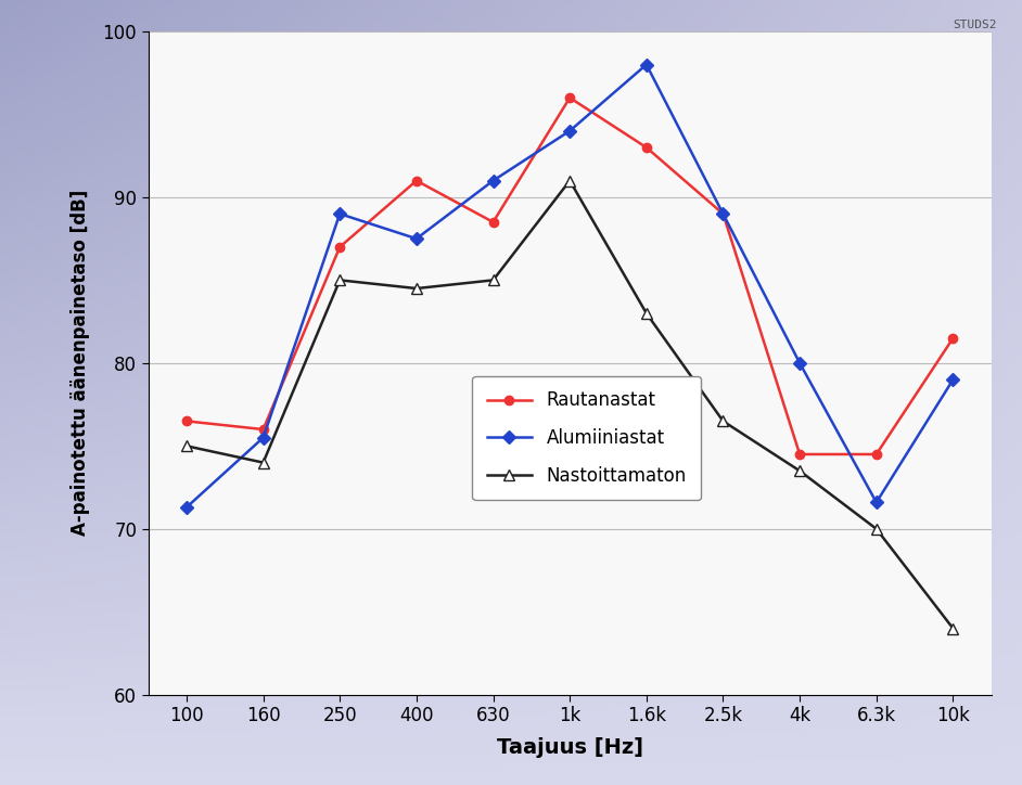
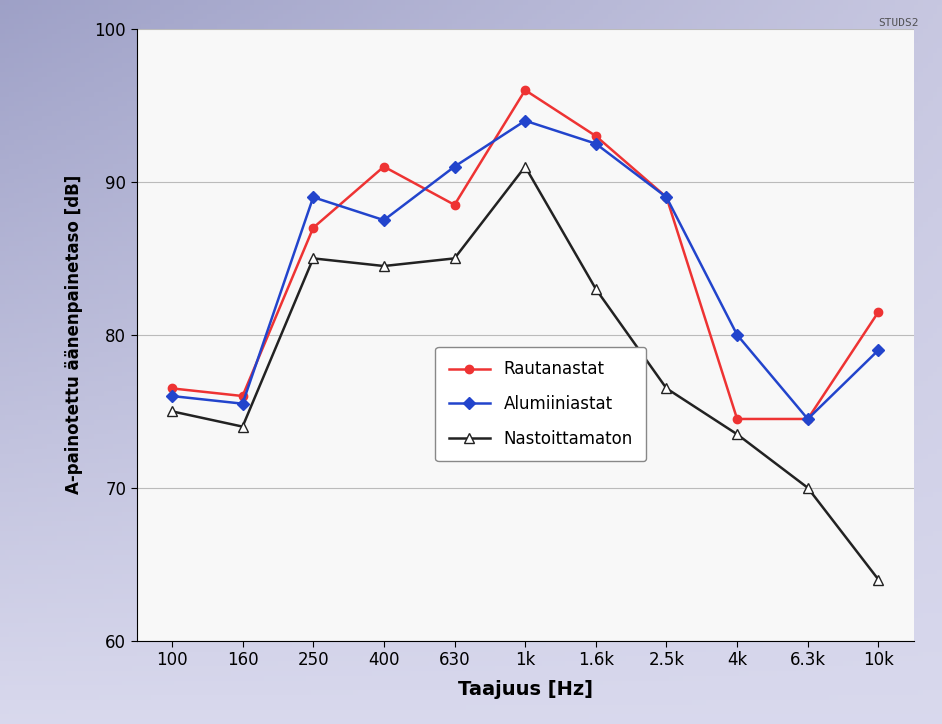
Alumiiniastat/100: 71.3 -> 76.0
Alumiiniastat/1.6k: 98.0 -> 92.5
Alumiiniastat/6.3k: 71.6 -> 74.5
